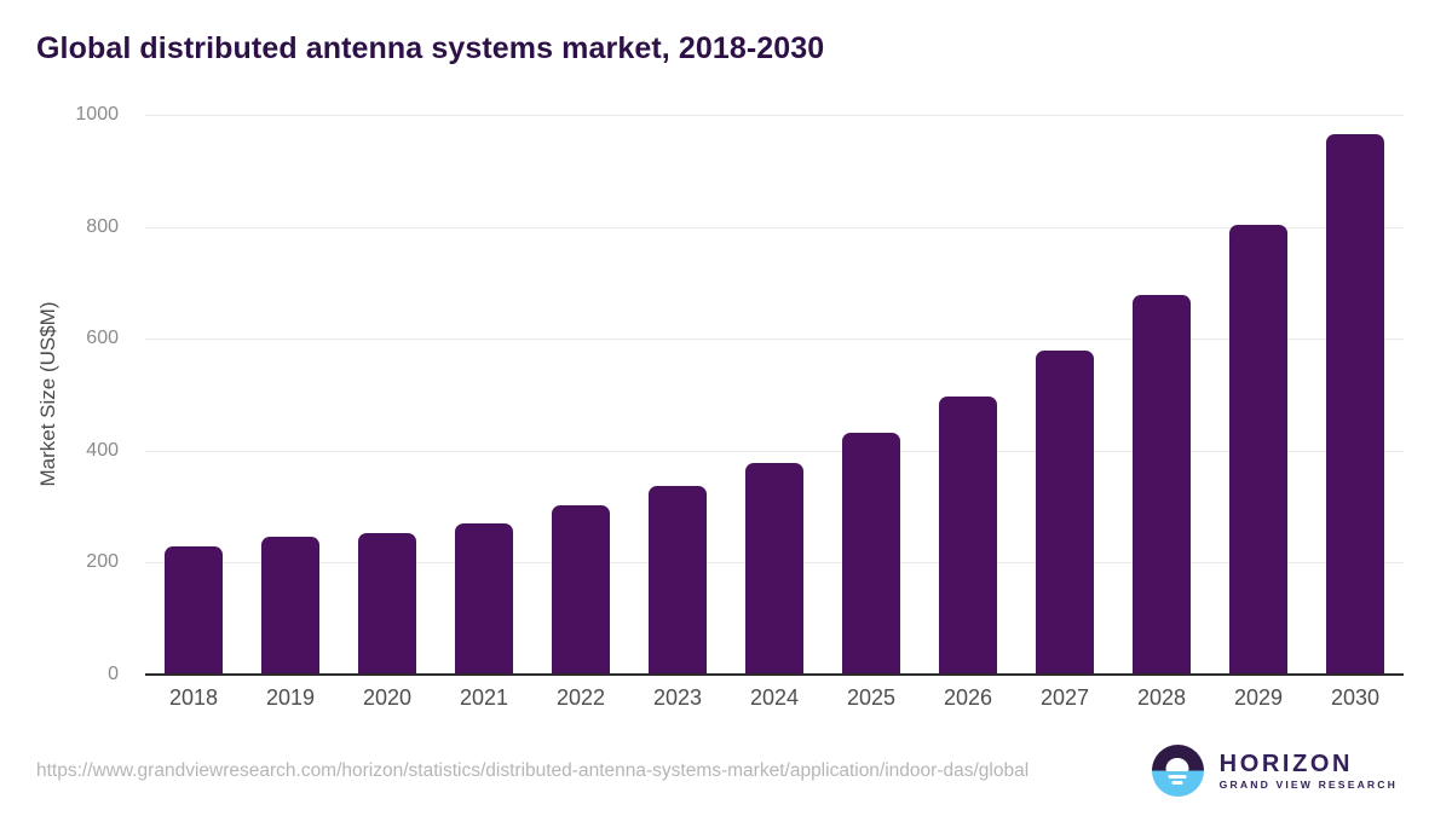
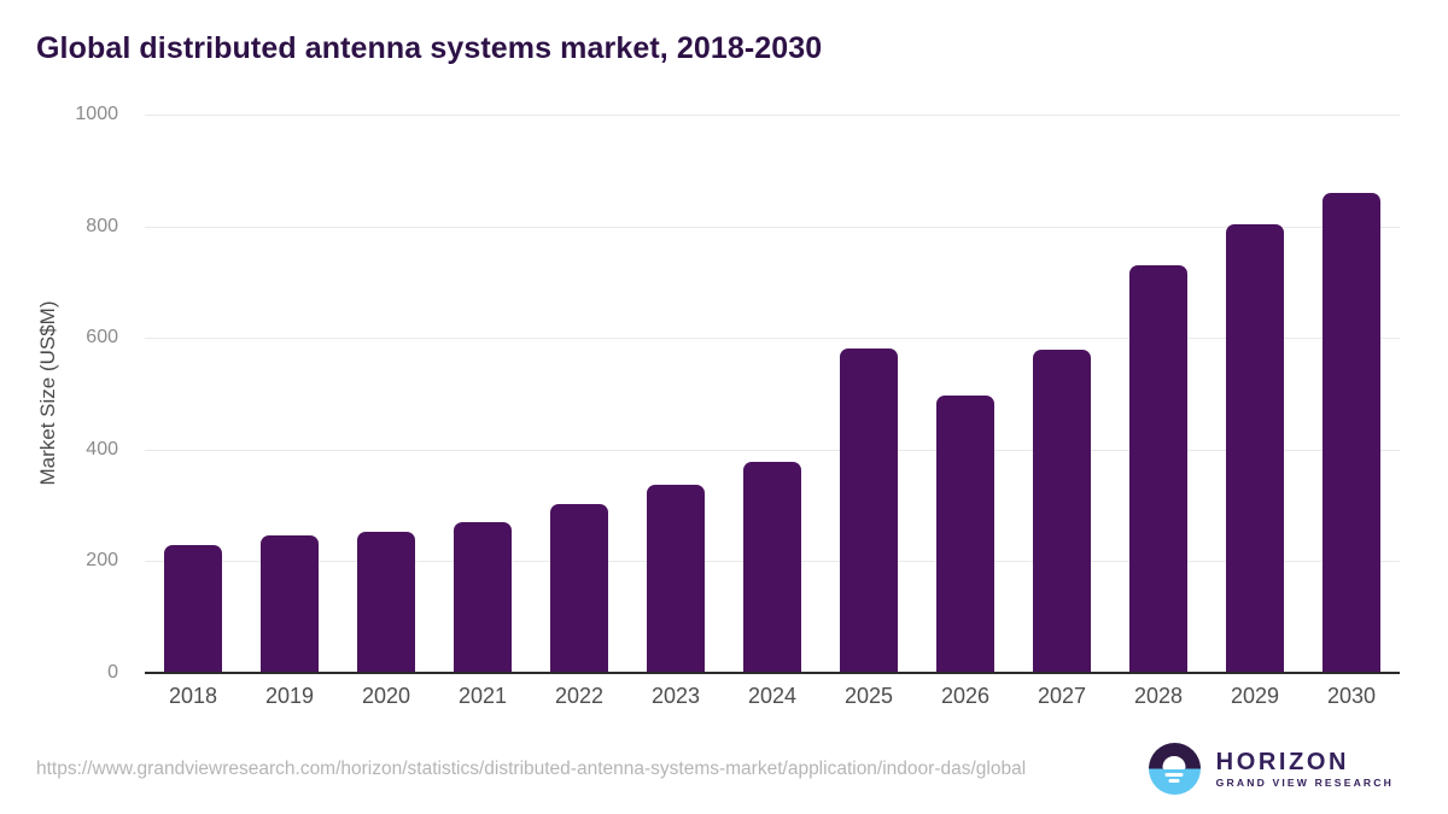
2025: 430 -> 580
2028: 680 -> 730
2030: 960 -> 860
